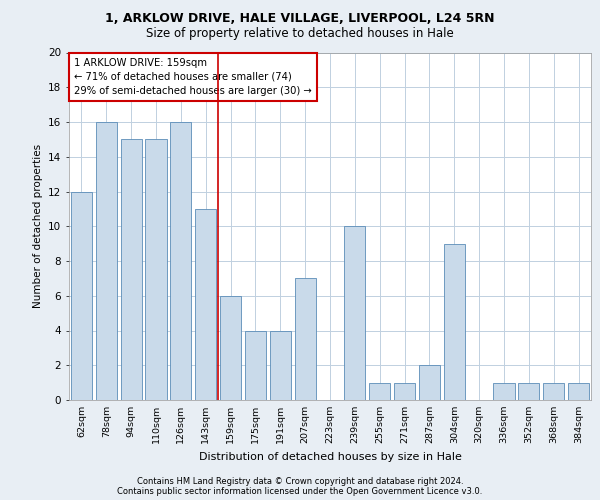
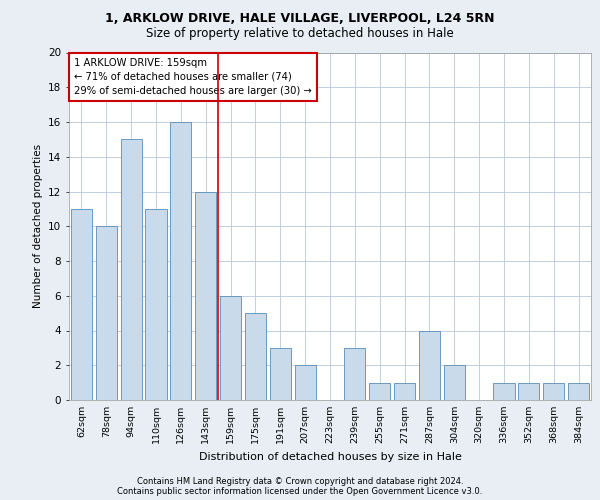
62sqm: 12 -> 11
78sqm: 16 -> 10
110sqm: 15 -> 11
143sqm: 11 -> 12
175sqm: 4 -> 5
191sqm: 4 -> 3
207sqm: 7 -> 2
239sqm: 10 -> 3
287sqm: 2 -> 4
304sqm: 9 -> 2
